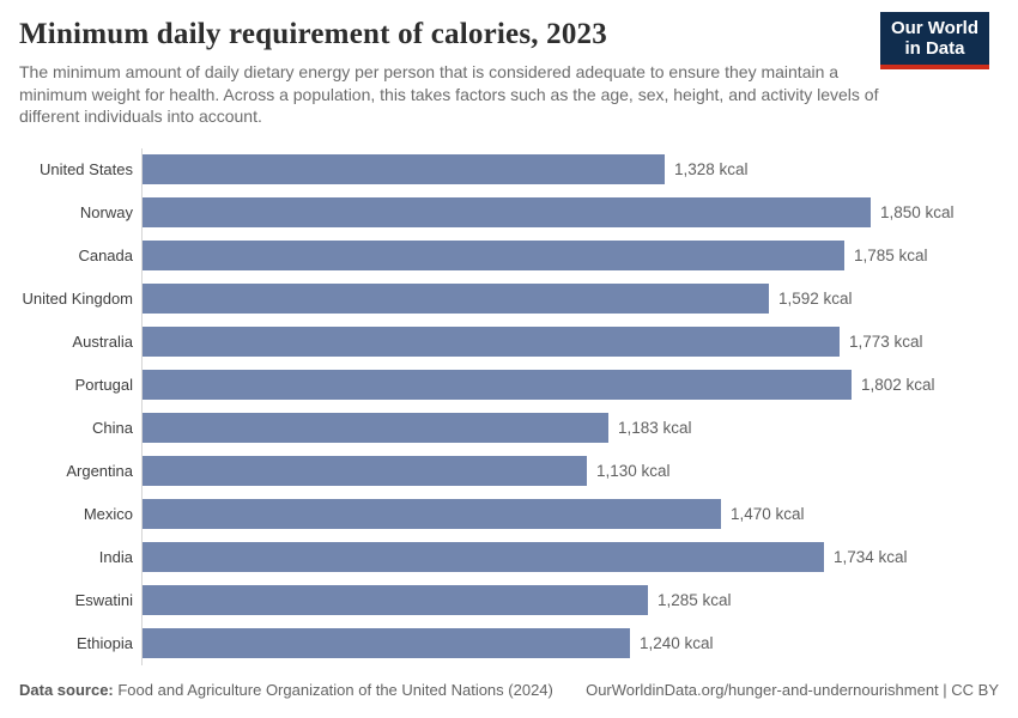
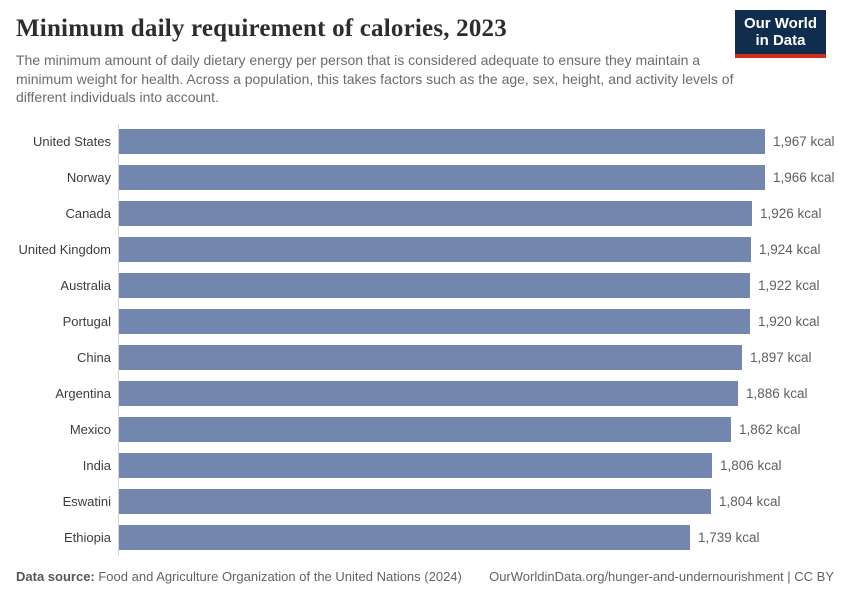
United States: 1,328 -> 1,967
Norway: 1,850 -> 1,966
Canada: 1,785 -> 1,926
United Kingdom: 1,592 -> 1,924
Australia: 1,773 -> 1,922
Portugal: 1,802 -> 1,920
China: 1,183 -> 1,897
Argentina: 1,130 -> 1,886
Mexico: 1,470 -> 1,862
India: 1,734 -> 1,806
Eswatini: 1,285 -> 1,804
Ethiopia: 1,240 -> 1,739
